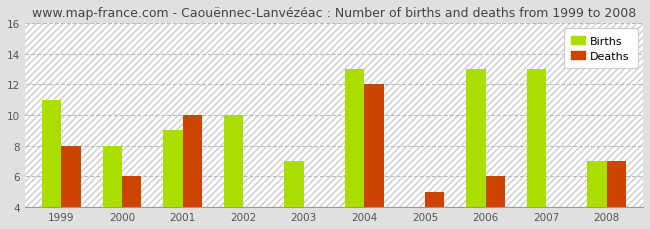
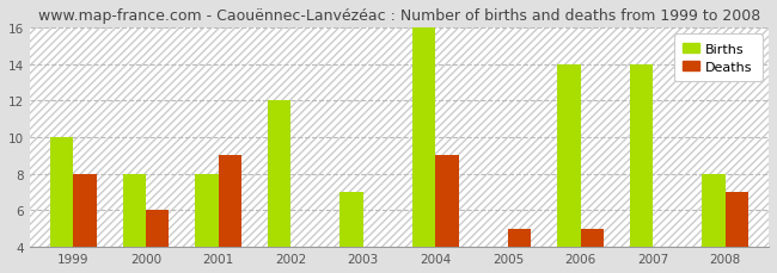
Births/1999: 11 -> 10
Births/2001: 9 -> 8
Deaths/2001: 10 -> 9
Births/2002: 10 -> 12
Births/2004: 13 -> 16
Deaths/2004: 12 -> 9
Births/2006: 13 -> 14
Deaths/2006: 6 -> 5
Births/2007: 13 -> 14
Births/2008: 7 -> 8
